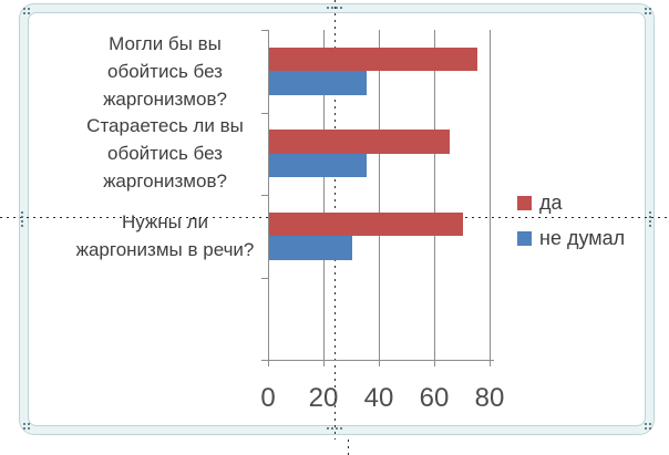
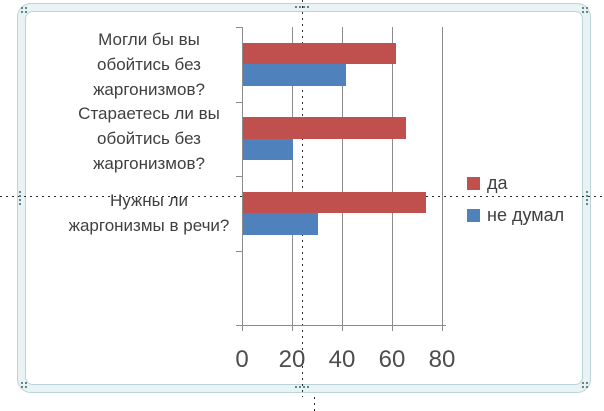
да/Могли бы вы обойтись без жаргонизмов?: 75 -> 61
не думал/Могли бы вы обойтись без жаргонизмов?: 35 -> 41
не думал/Стараетесь ли вы обойтись без жаргонизмов?: 35 -> 20
да/Нужны ли жаргонизмы в речи?: 70 -> 73
